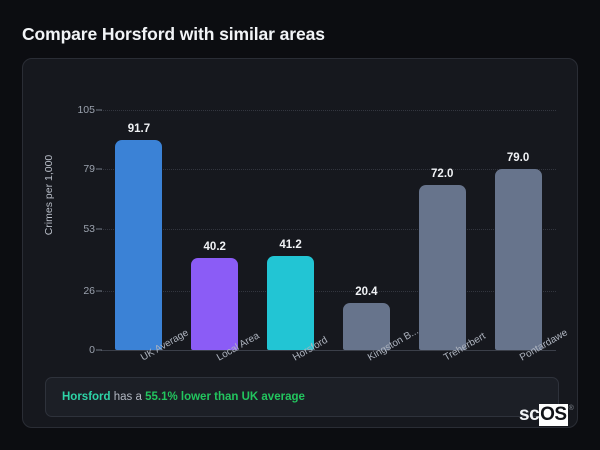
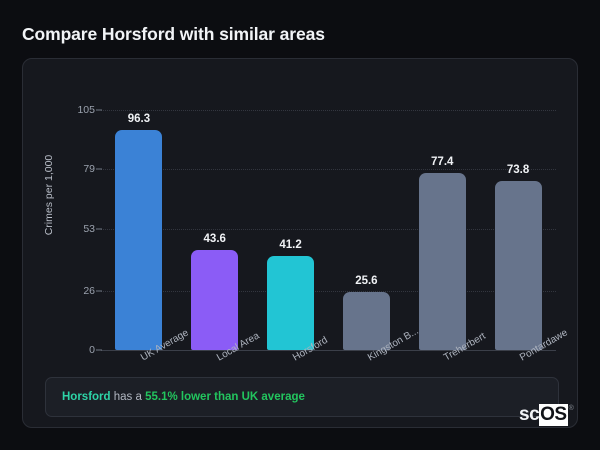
UK Average: 91.7 -> 96.3
Local Area: 40.2 -> 43.6
Kingston B...: 20.4 -> 25.6
Treherbert: 72.0 -> 77.4
Pontardawe: 79.0 -> 73.8
